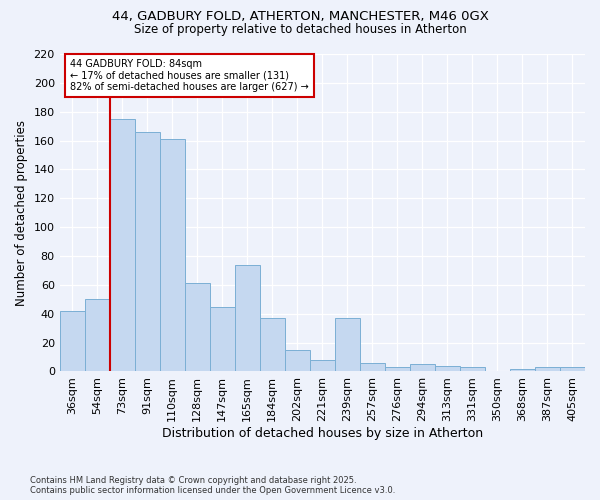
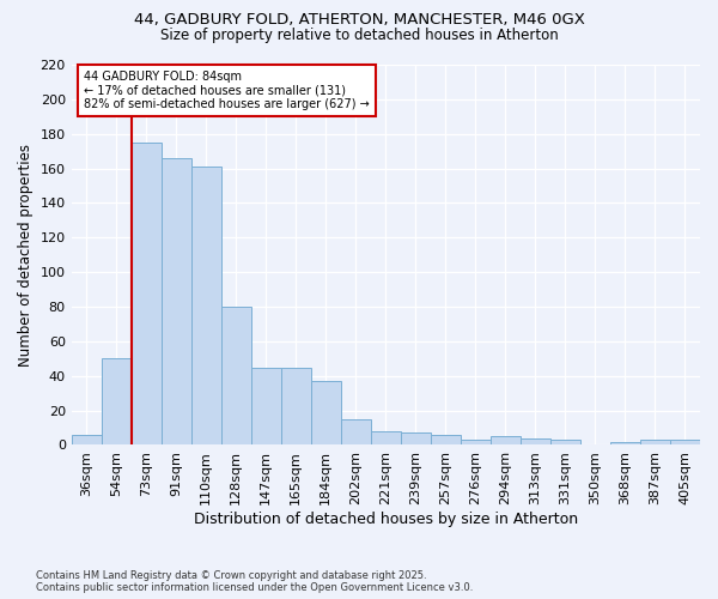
36sqm: 42 -> 6
128sqm: 61 -> 80
165sqm: 74 -> 45
239sqm: 37 -> 7
